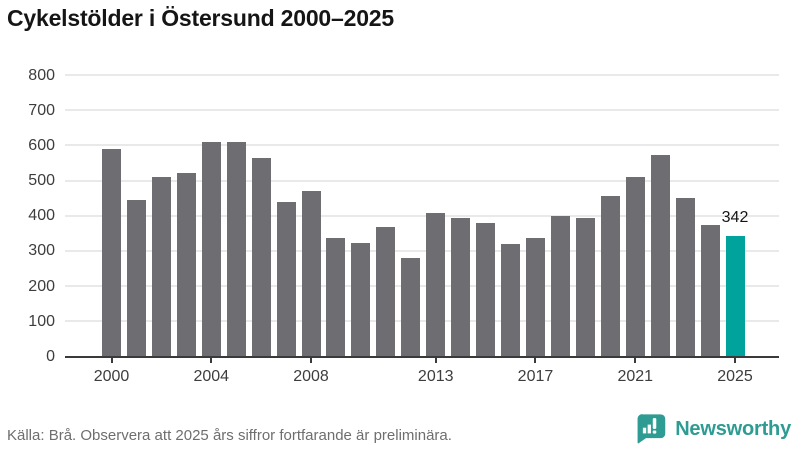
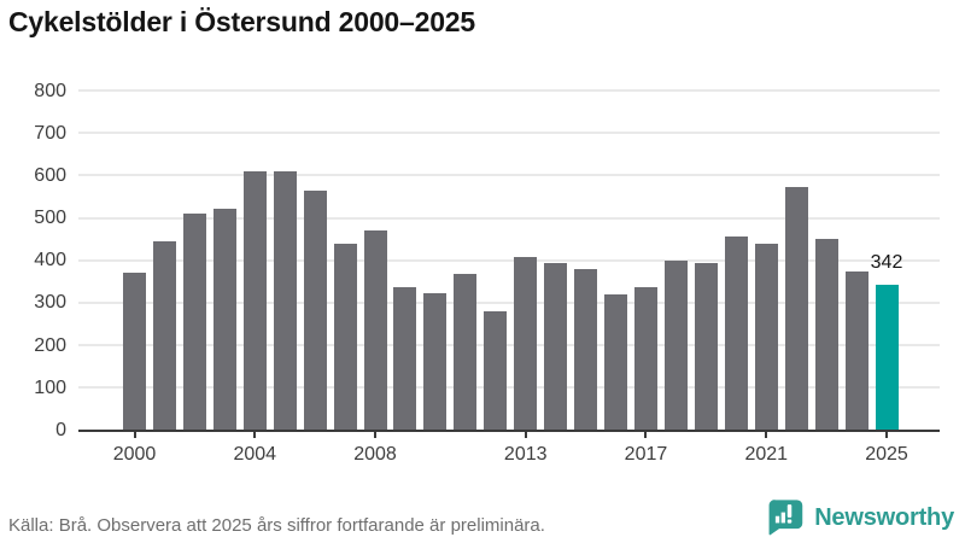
2000: 590 -> 370
2021: 510 -> 440
